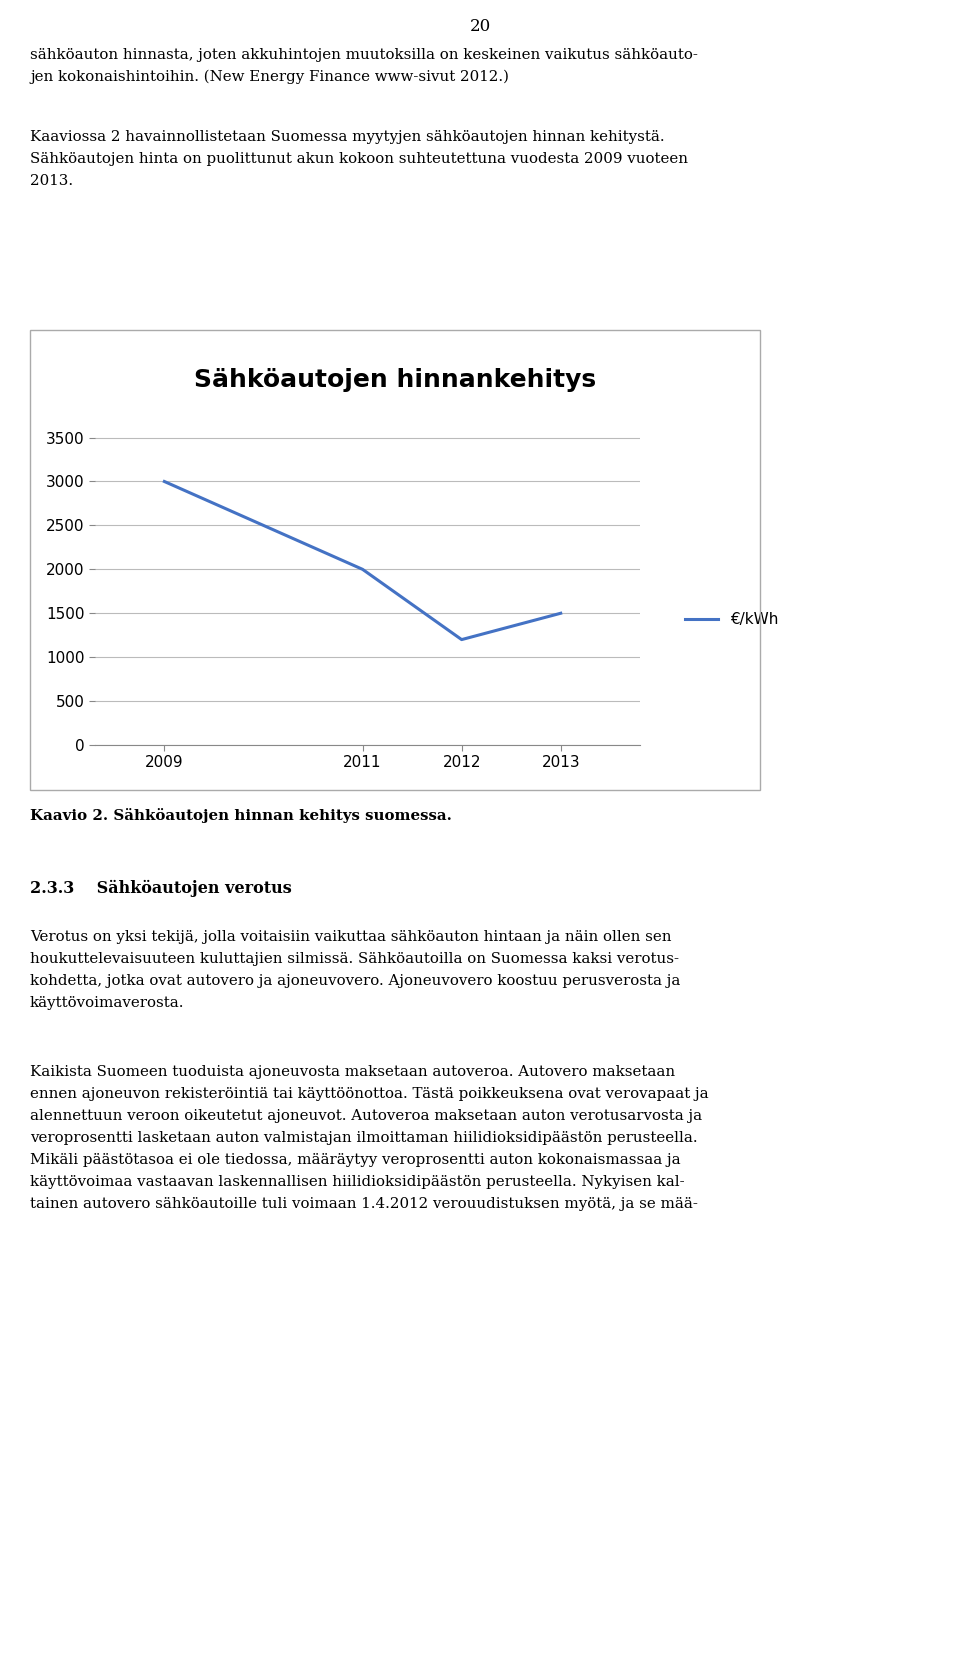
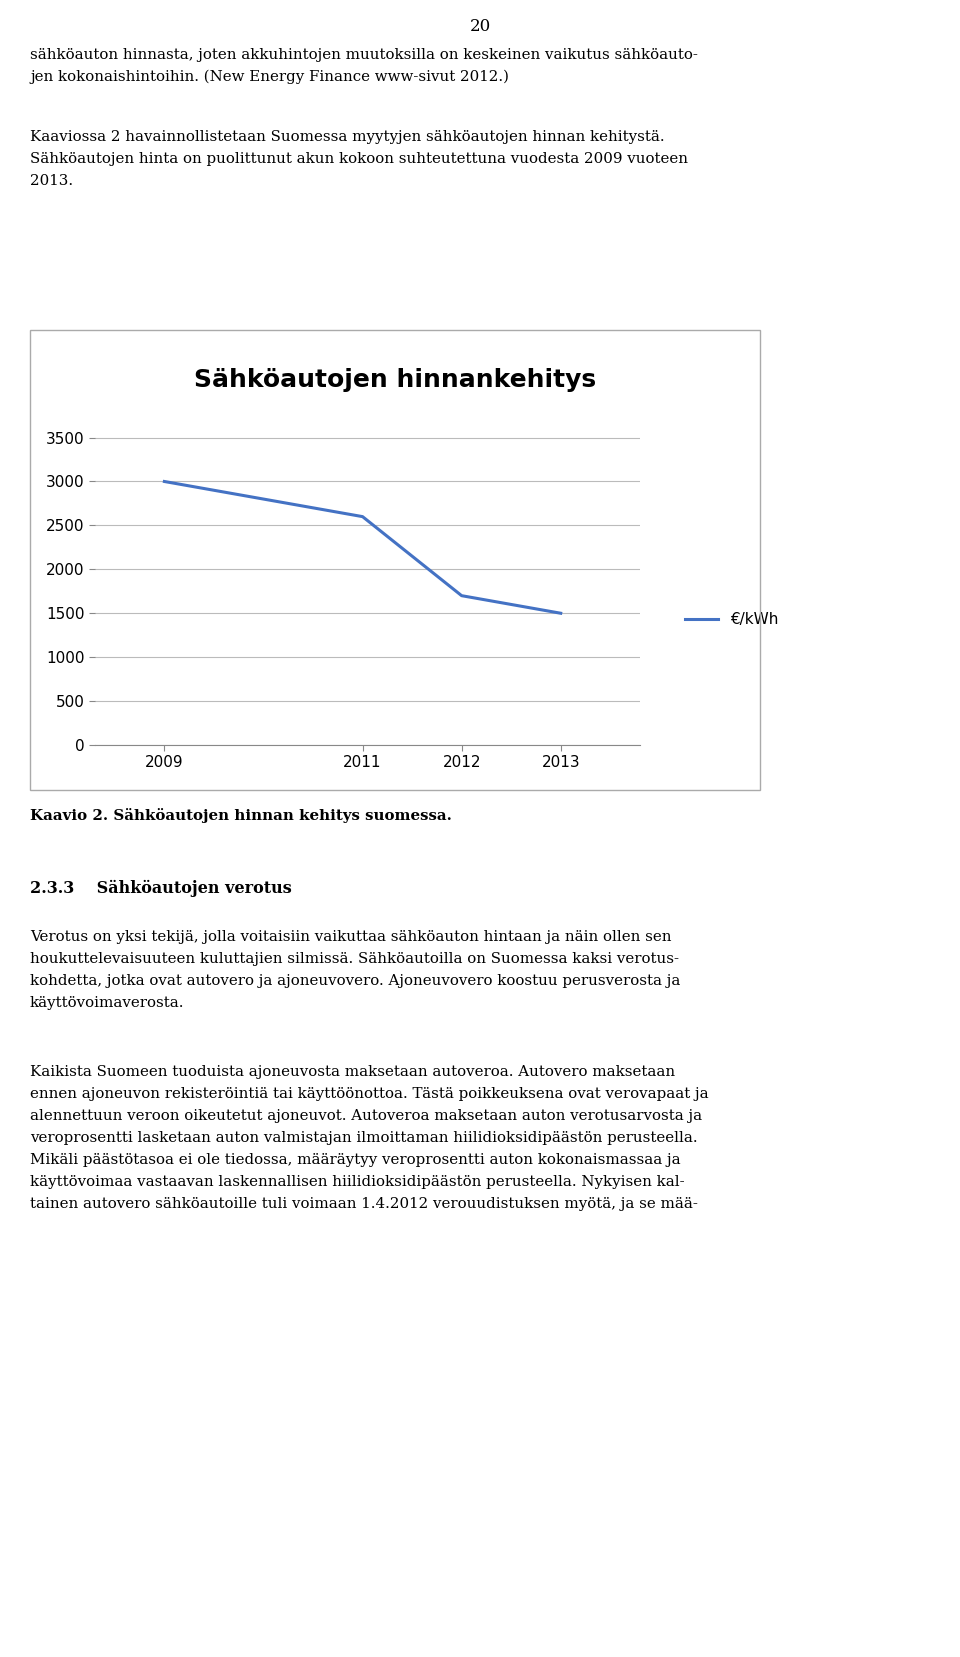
2011: 2000 -> 2600
2012: 1200 -> 1700
